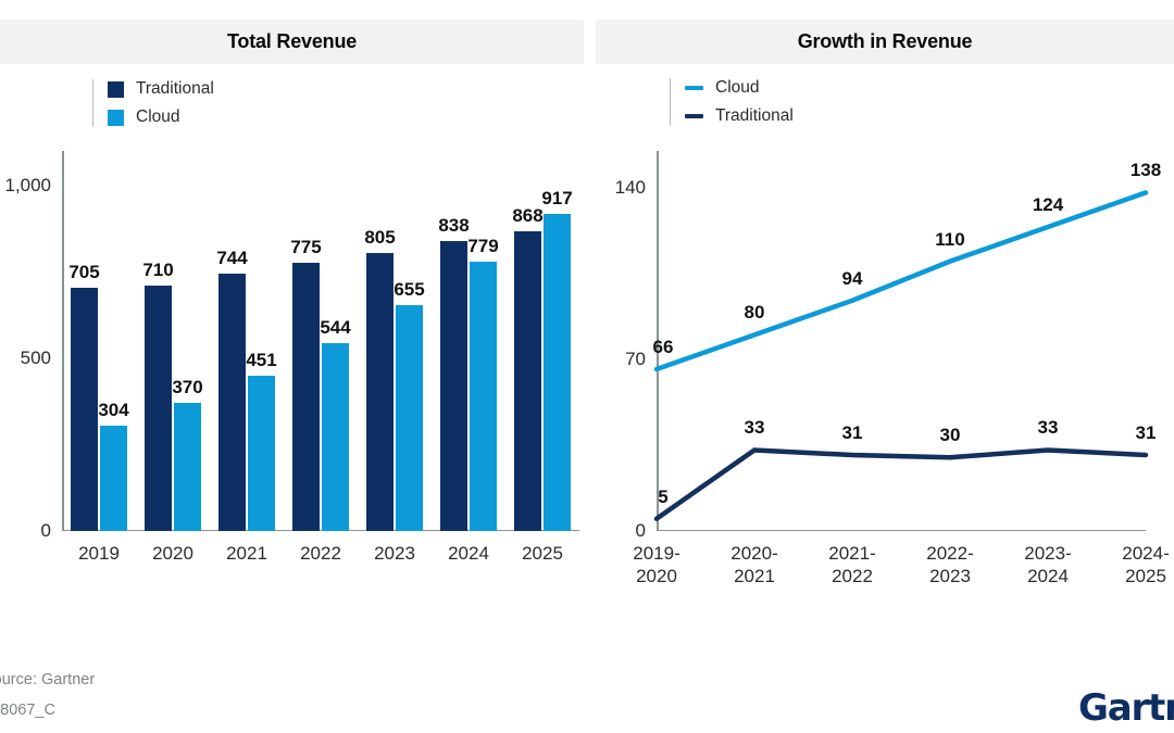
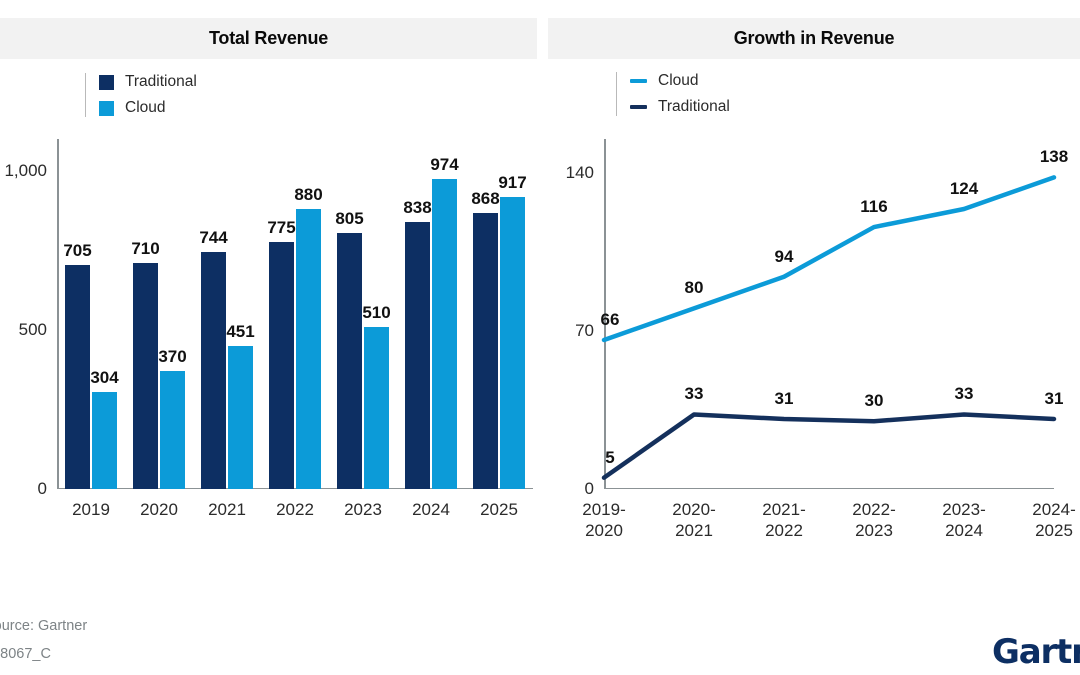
Total Revenue/Cloud/2022: 544 -> 880
Total Revenue/Cloud/2023: 655 -> 510
Total Revenue/Cloud/2024: 779 -> 974
Growth in Revenue/Cloud/2022- 2023: 110 -> 116
